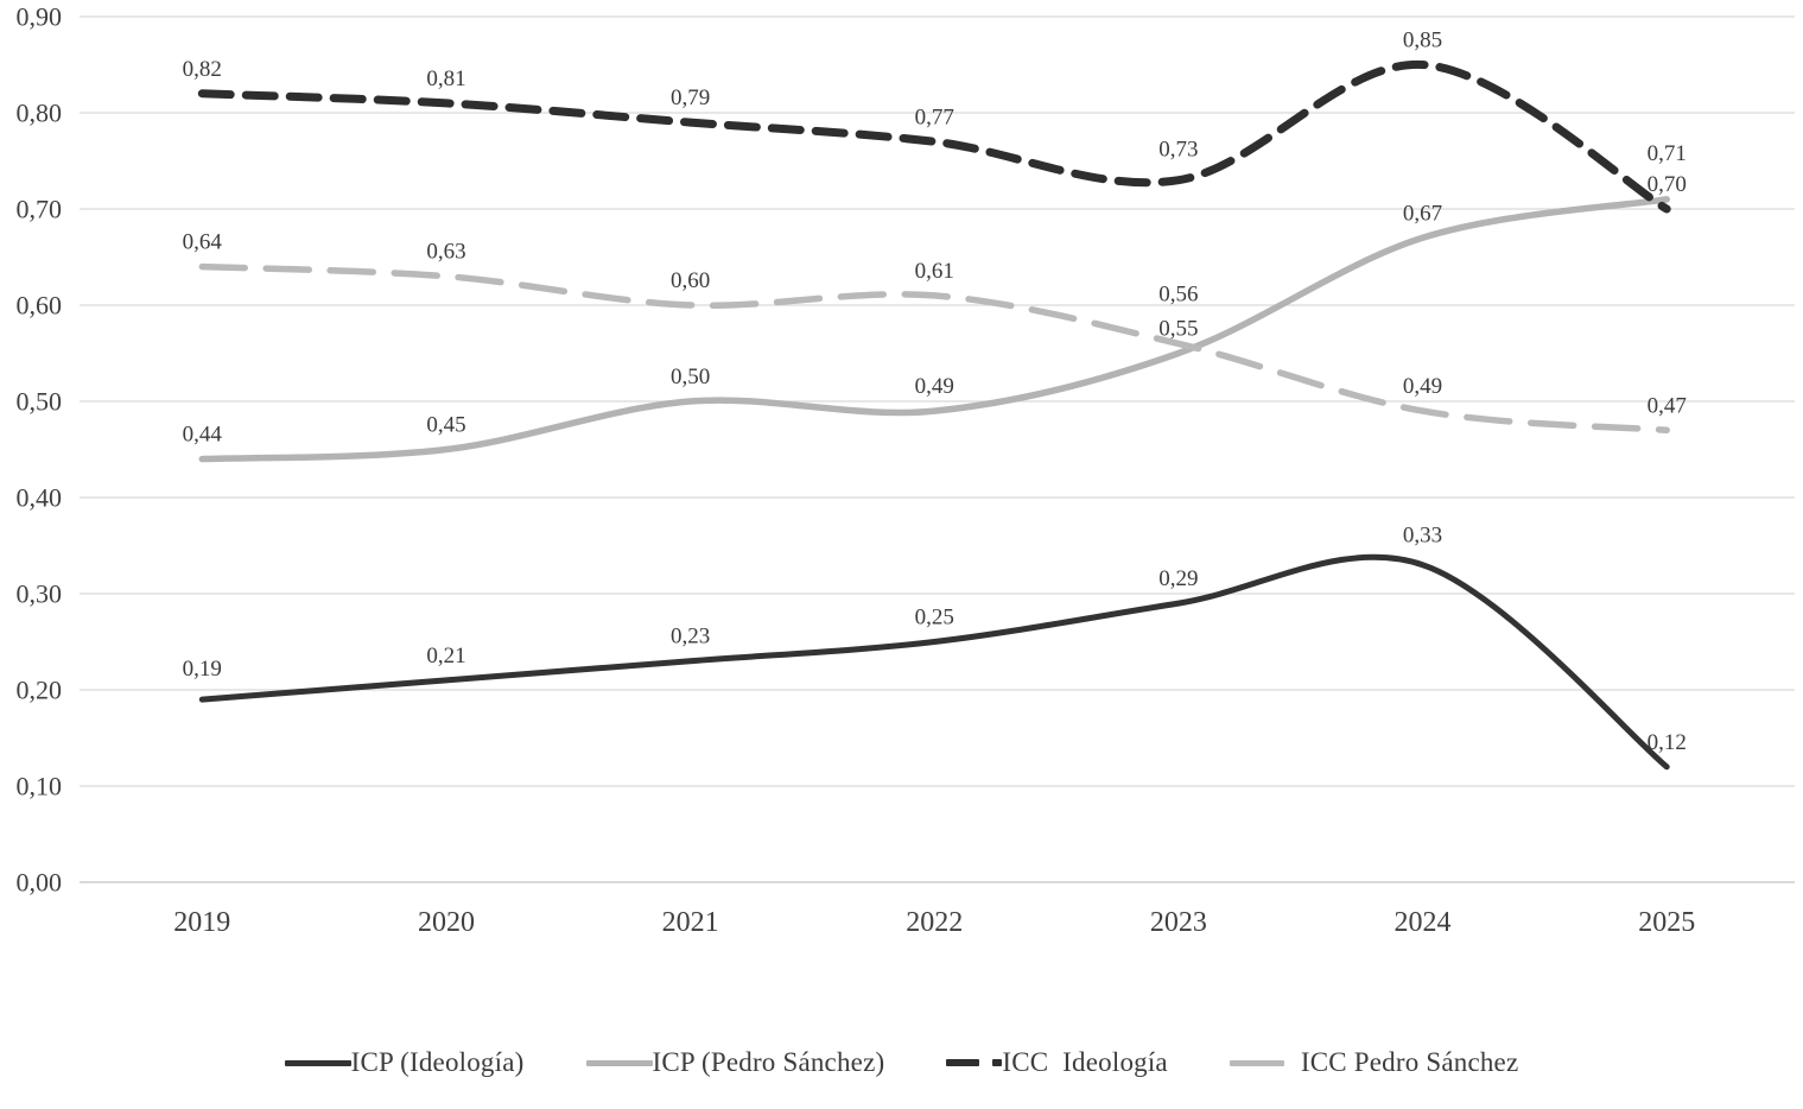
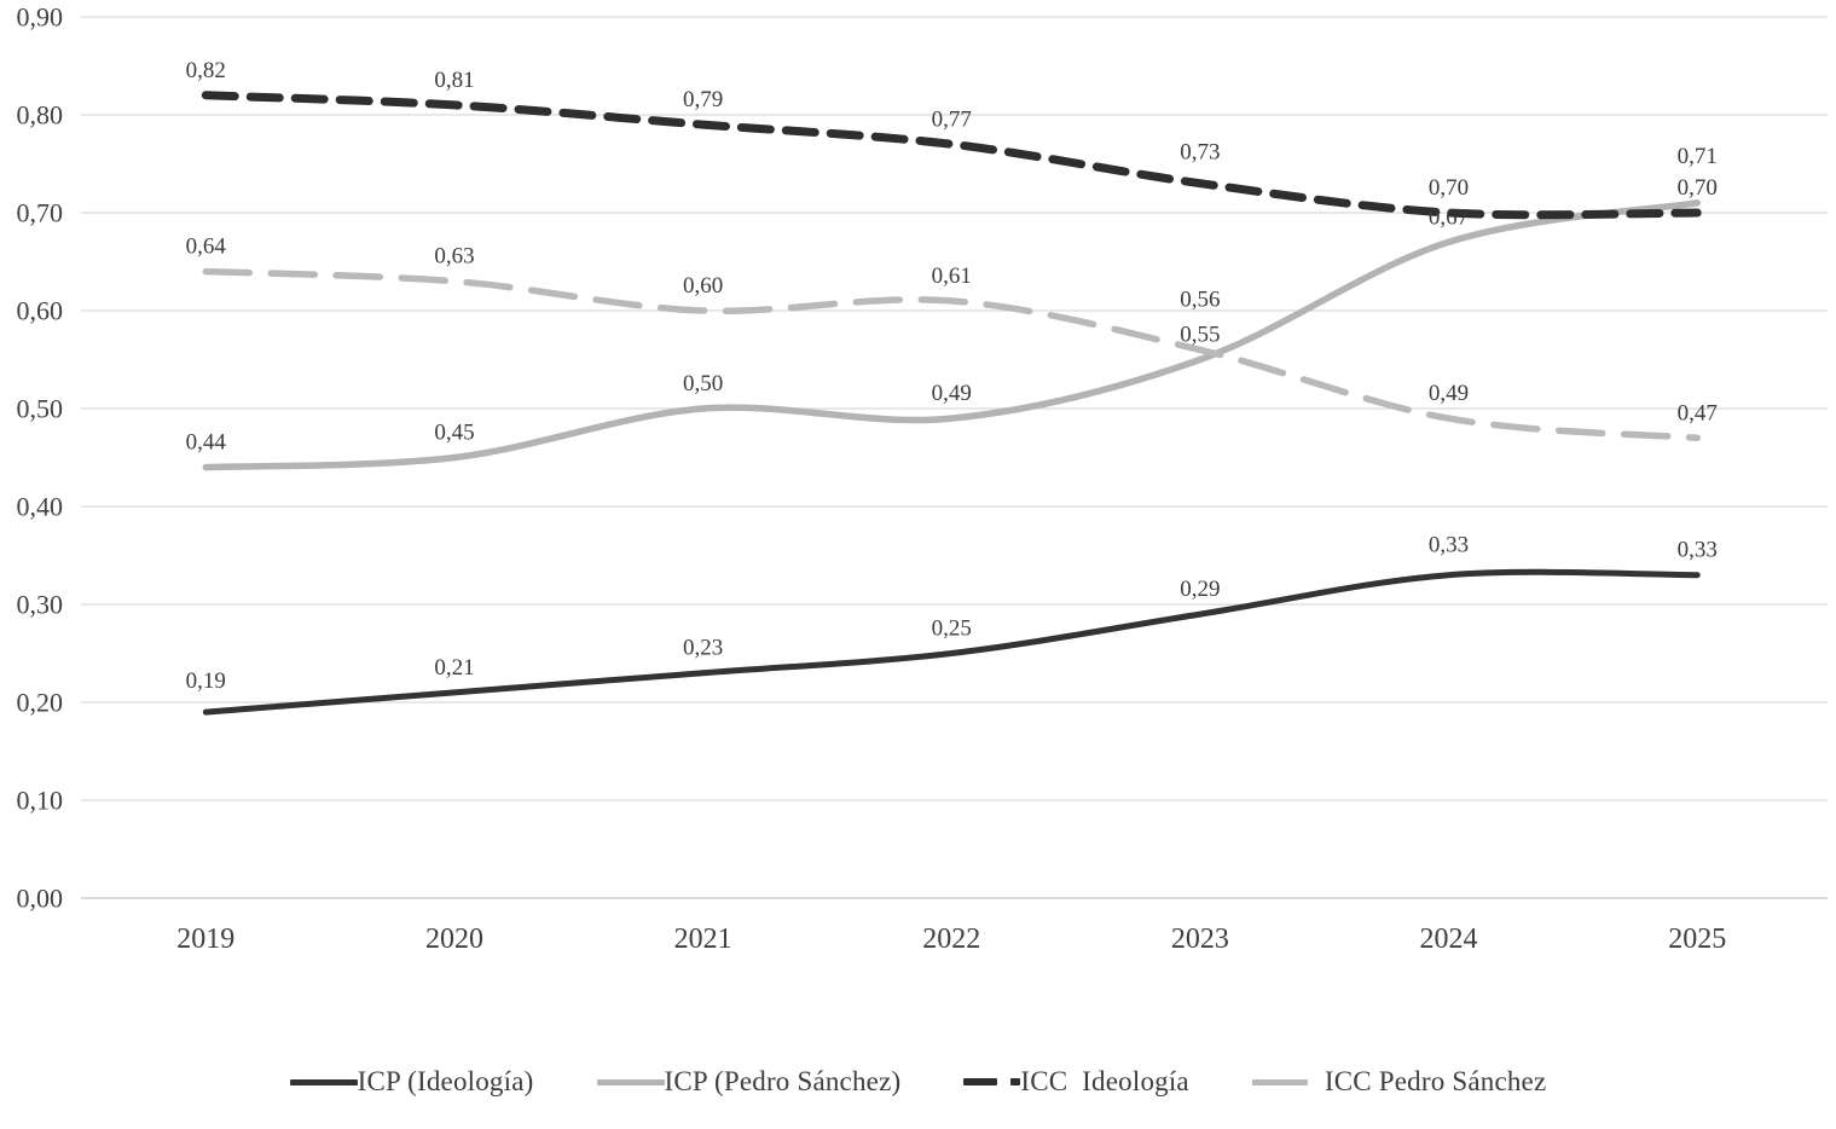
ICC Ideología/2024: 0,85 -> 0,70
ICP (Ideología)/2025: 0,12 -> 0,33
